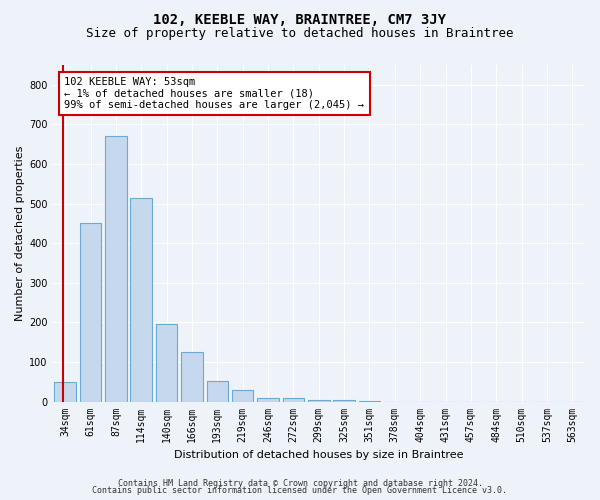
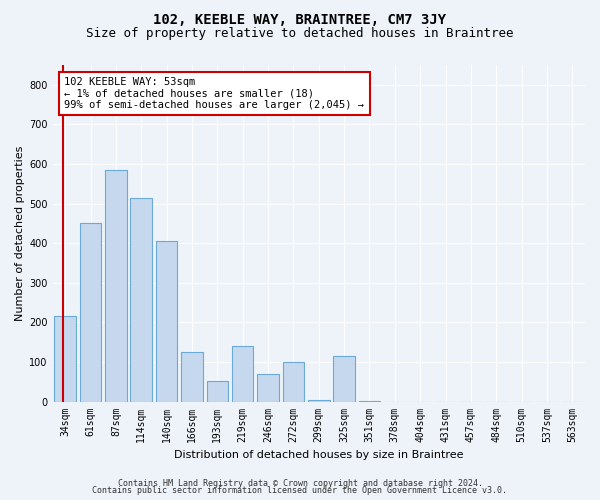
34sqm: 50 -> 215
87sqm: 670 -> 585
140sqm: 197 -> 405
219sqm: 28 -> 140
246sqm: 10 -> 70
272sqm: 10 -> 100
325sqm: 3 -> 115
